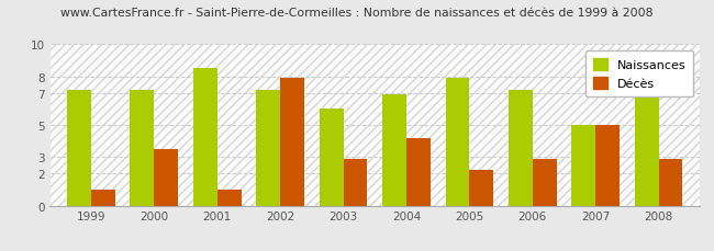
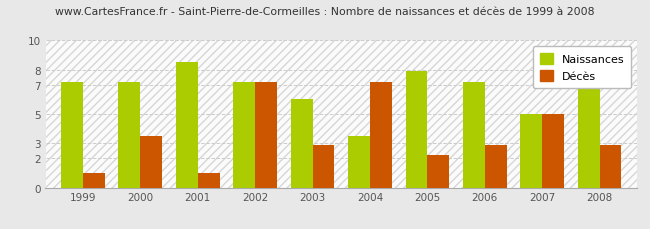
Décès/2002: 7.9 -> 7.2
Naissances/2004: 6.9 -> 3.5
Décès/2004: 4.2 -> 7.2
